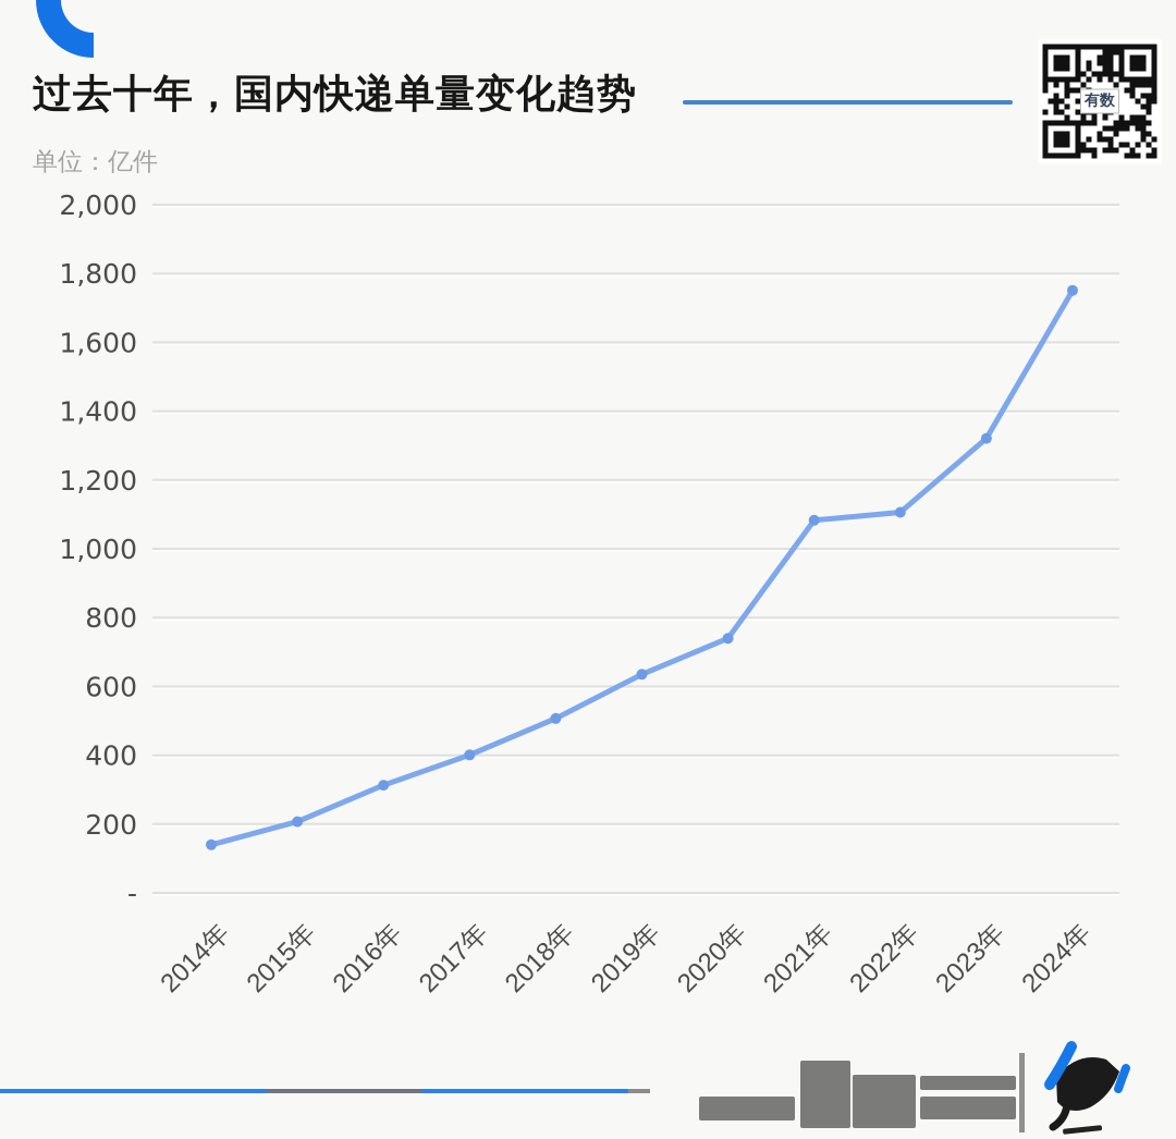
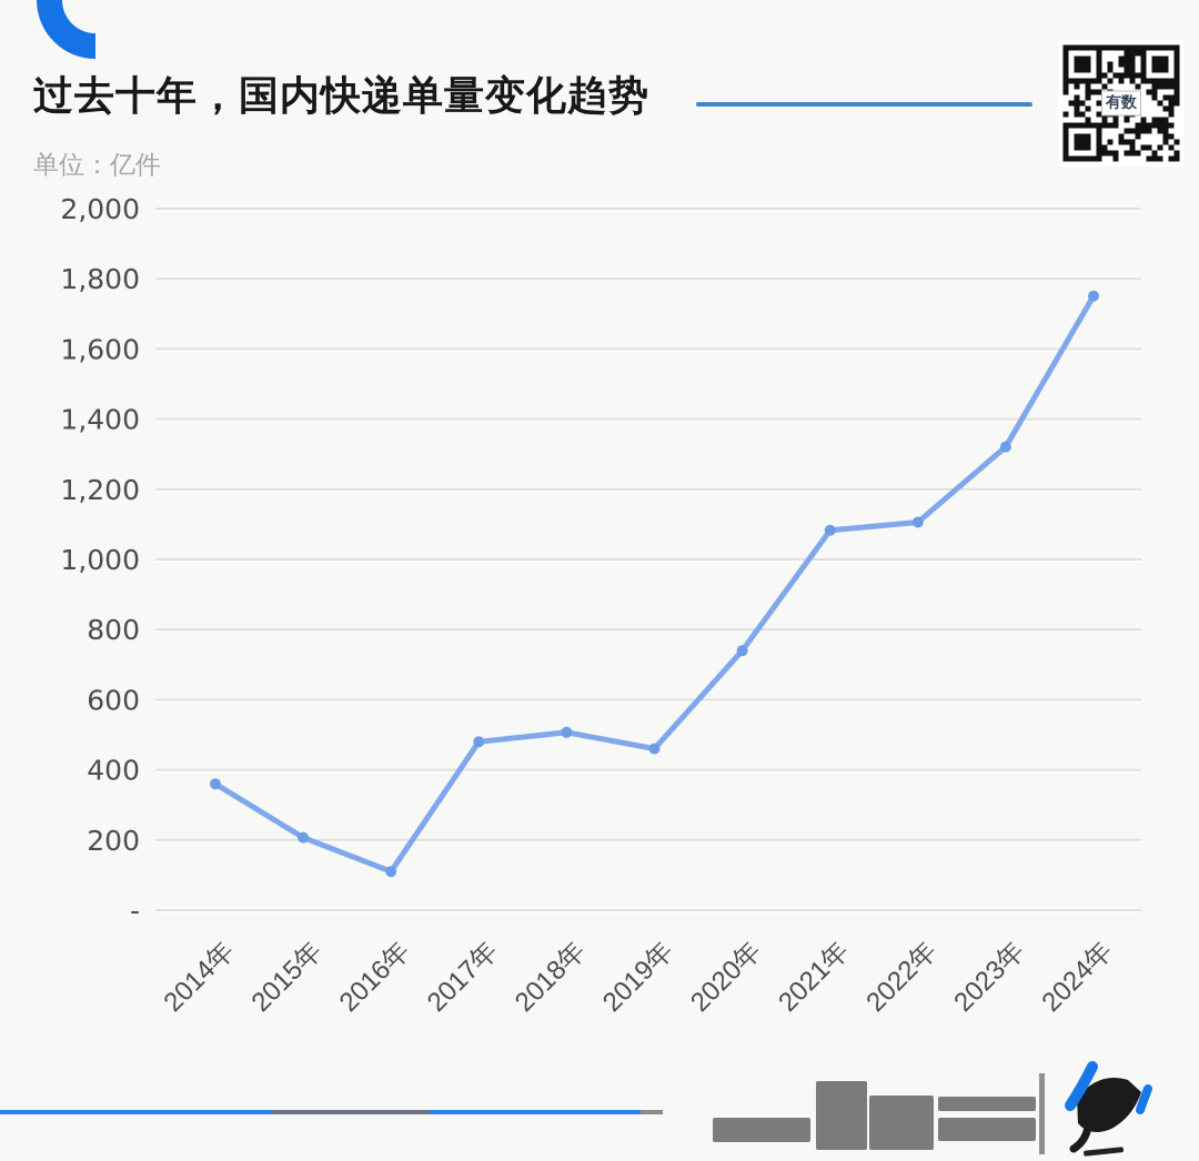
2014年: 140 -> 360
2016年: 310 -> 110
2017年: 400 -> 480
2019年: 640 -> 460
